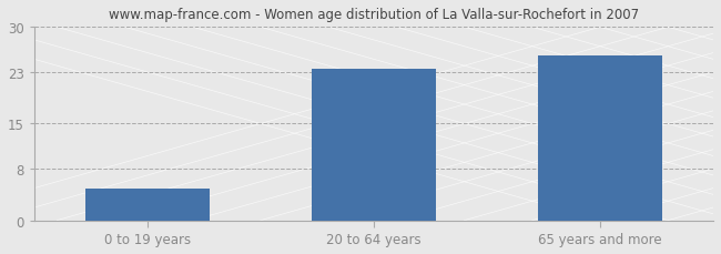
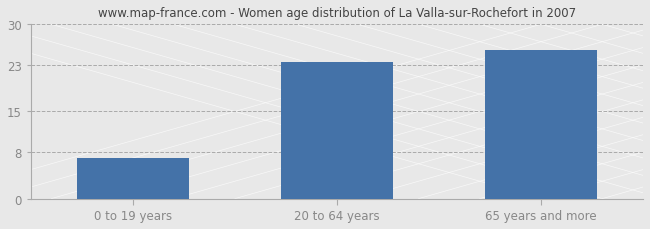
0 to 19 years: 5.0 -> 7.0
